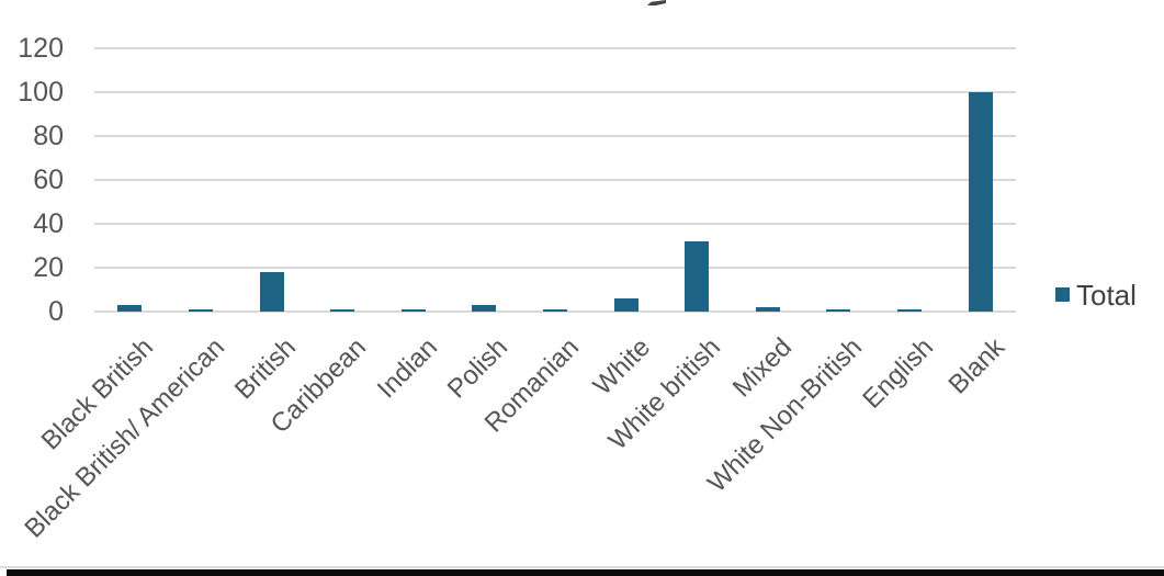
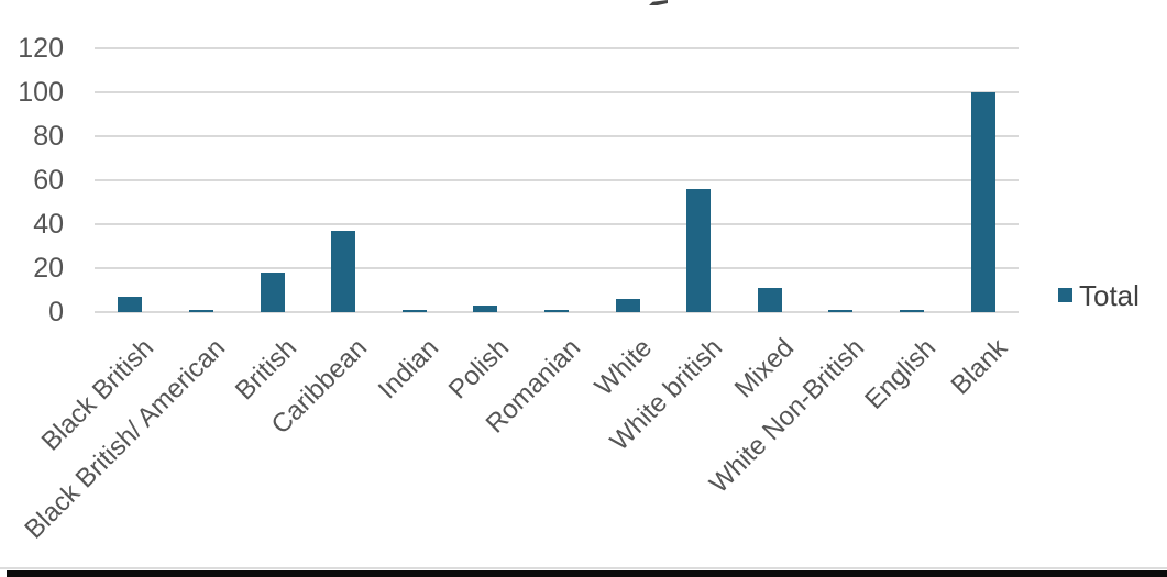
Black British: 3 -> 7
Caribbean: 1 -> 37
White british: 32 -> 56
Mixed: 2 -> 11
